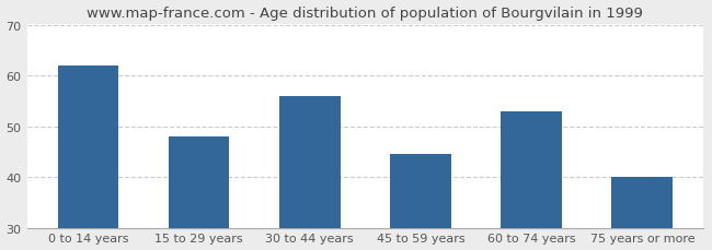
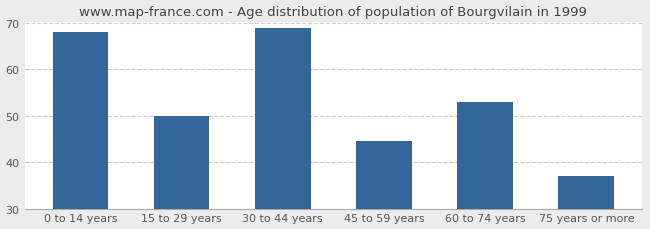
0 to 14 years: 62.0 -> 68.0
15 to 29 years: 48.0 -> 50.0
30 to 44 years: 56.0 -> 69.0
75 years or more: 40.0 -> 37.0
